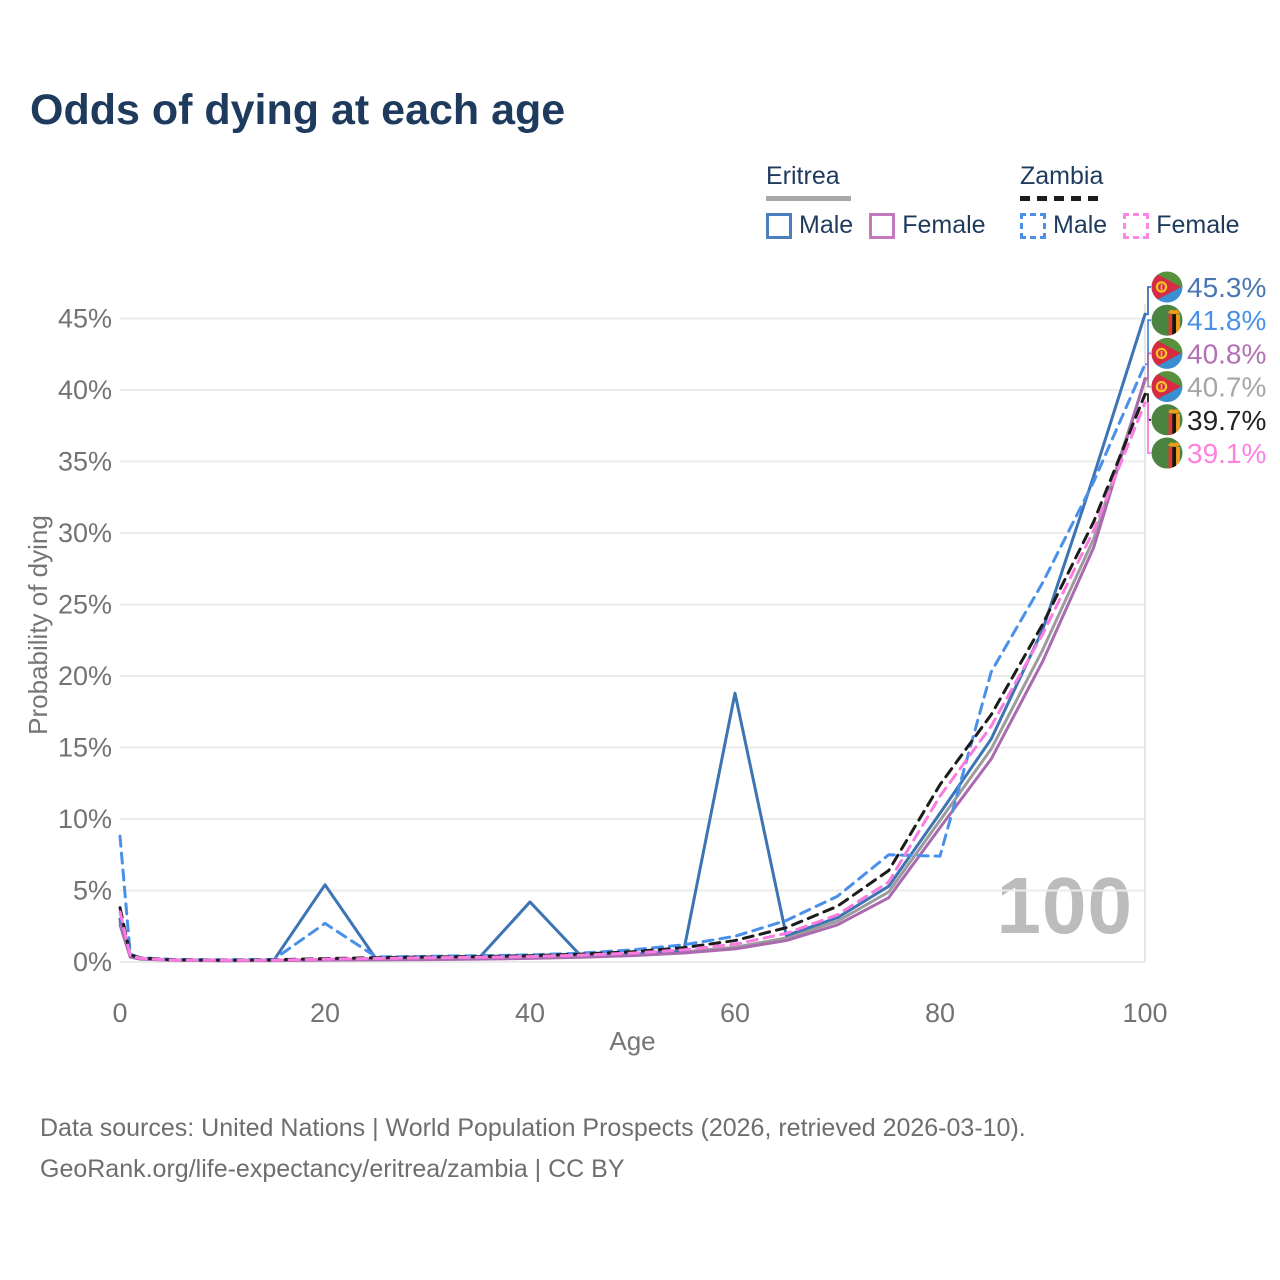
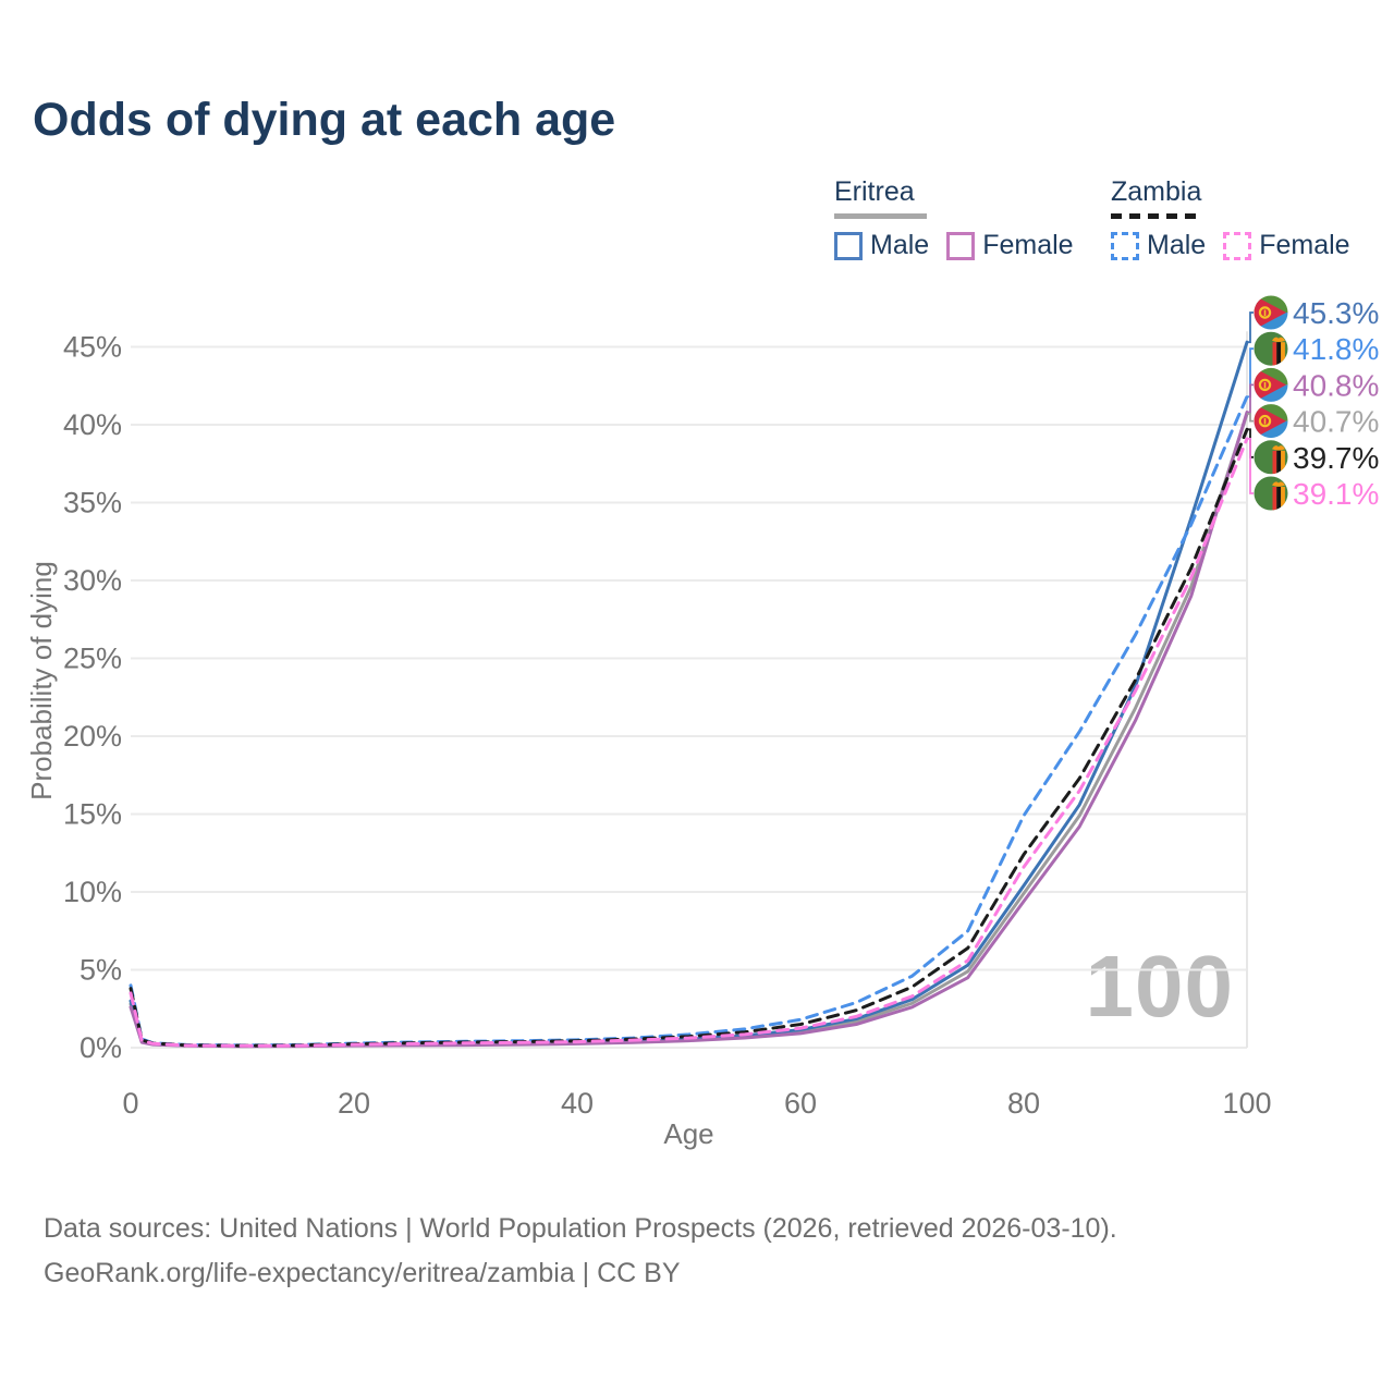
Zambia Male/0: 8.8% -> 4.0%
Eritrea Male/20: 5.4% -> 0.2%
Zambia Male/20: 2.7% -> 0.3%
Eritrea Male/40: 4.2% -> 0.3%
Eritrea Male/60: 18.8% -> 1.1%
Zambia Male/80: 7.4% -> 14.9%
